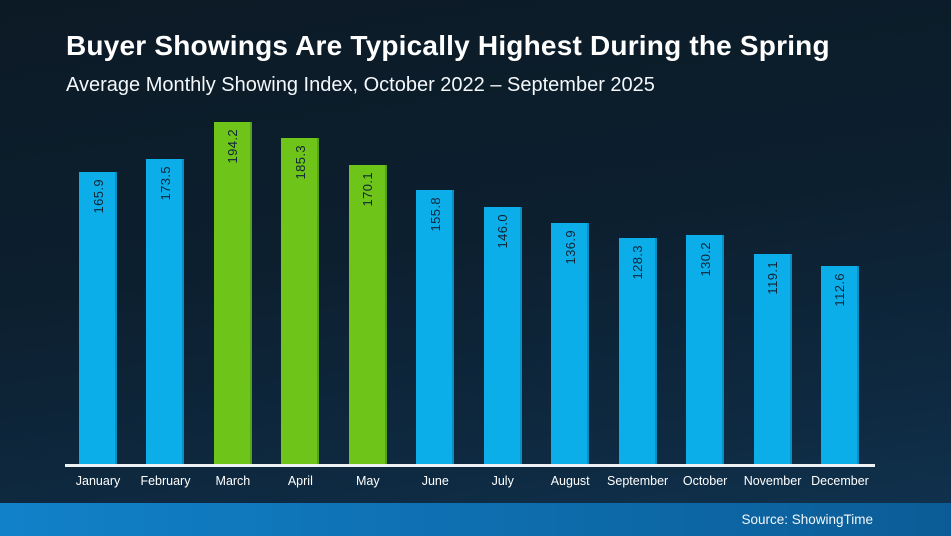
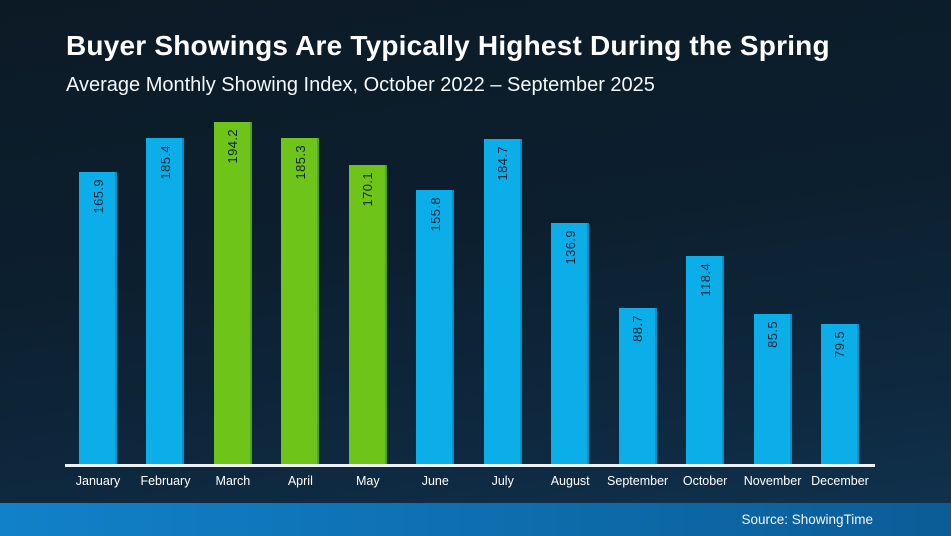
February: 173.5 -> 185.4
July: 146.0 -> 184.7
September: 128.3 -> 88.7
October: 130.2 -> 118.4
November: 119.1 -> 85.5
December: 112.6 -> 79.5
